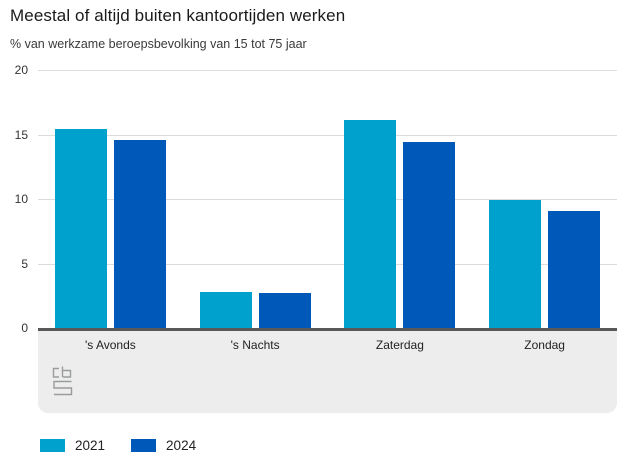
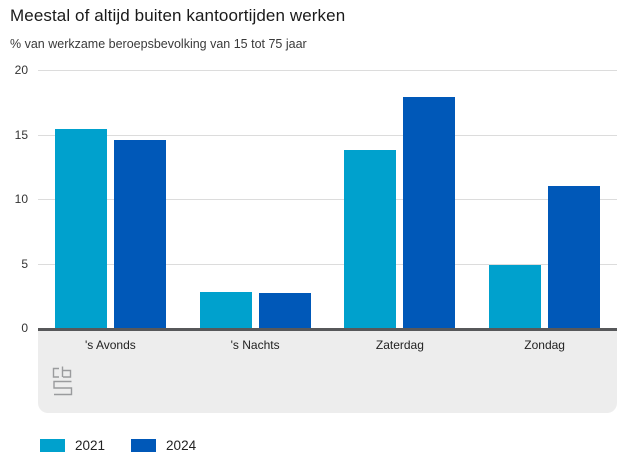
2021/Zaterdag: 16.1 -> 13.8
2024/Zaterdag: 14.4 -> 17.9
2021/Zondag: 9.9 -> 4.9
2024/Zondag: 9.1 -> 11.0
